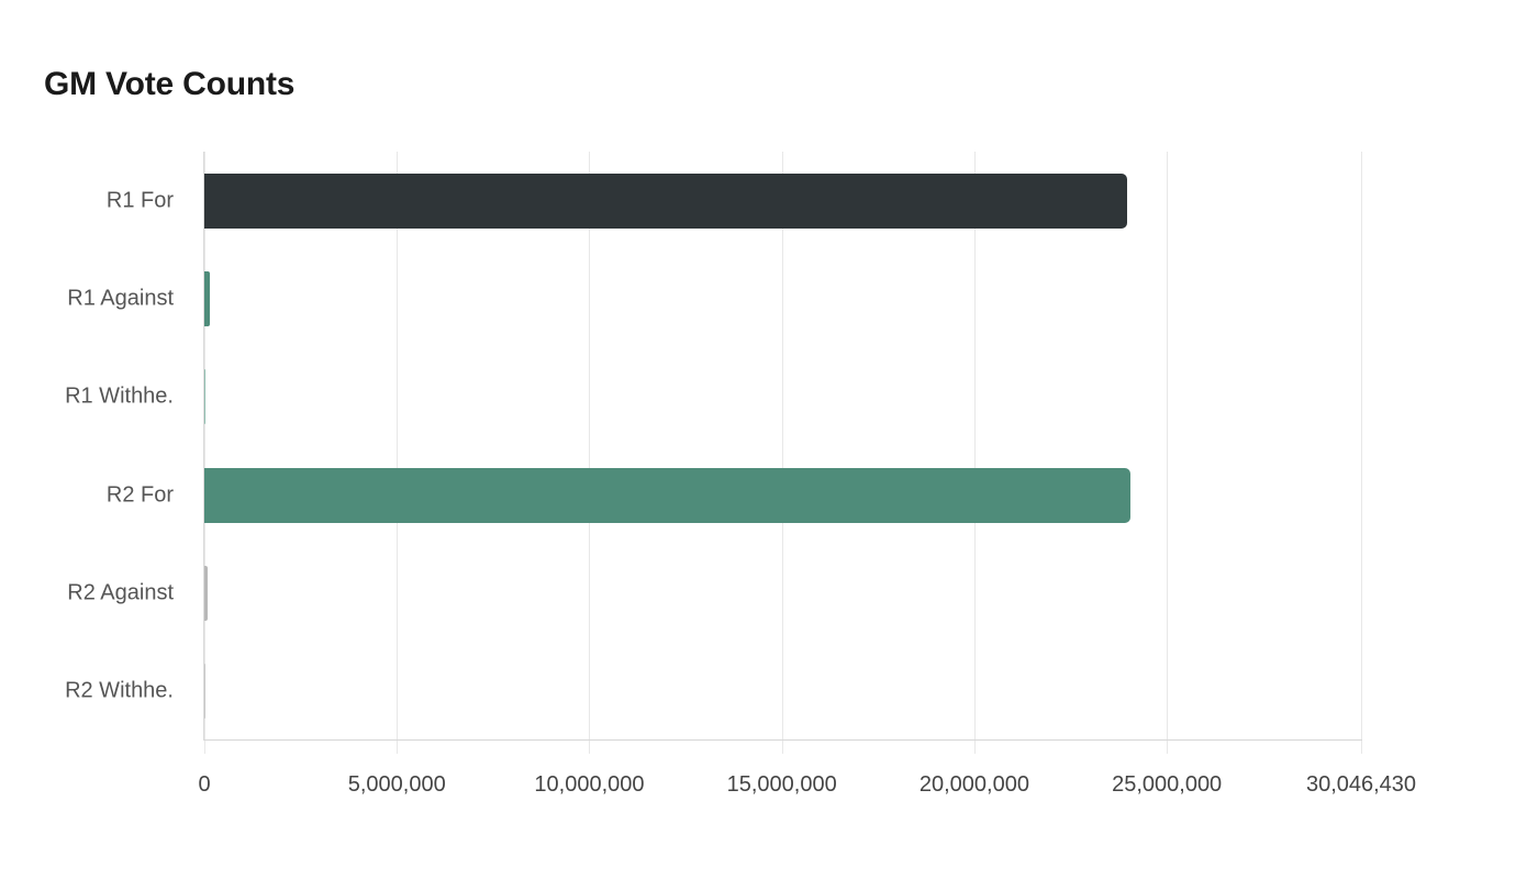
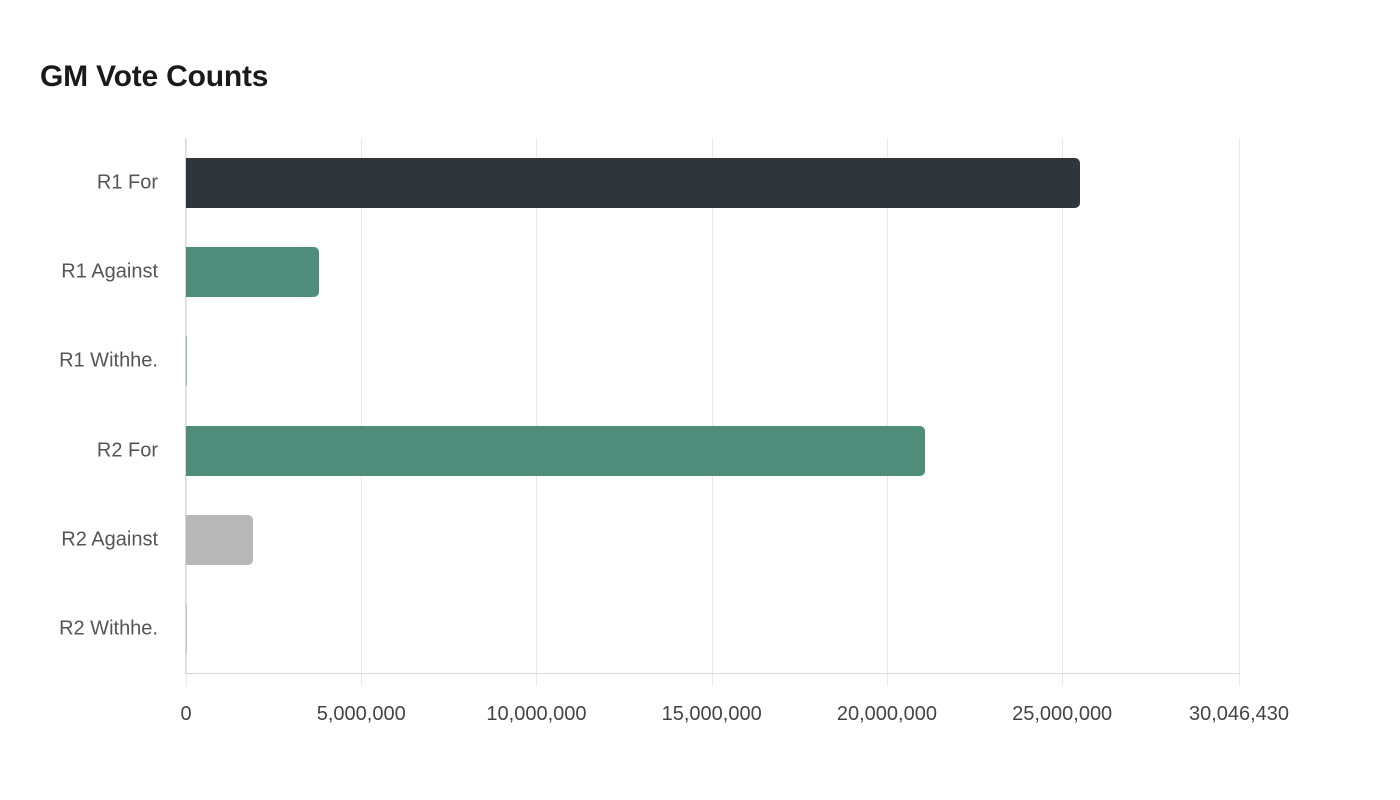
R1 For: 24000000 -> 25500000
R1 Against: 100000 -> 3800000
R2 For: 24100000 -> 21100000
R2 Against: 100000 -> 1900000
